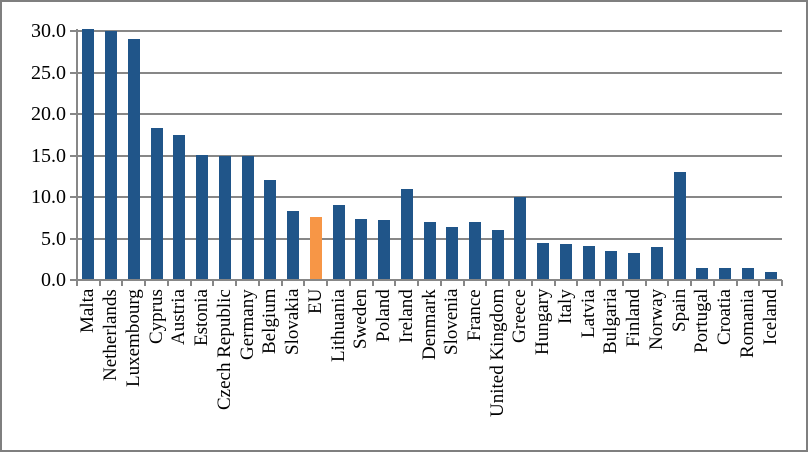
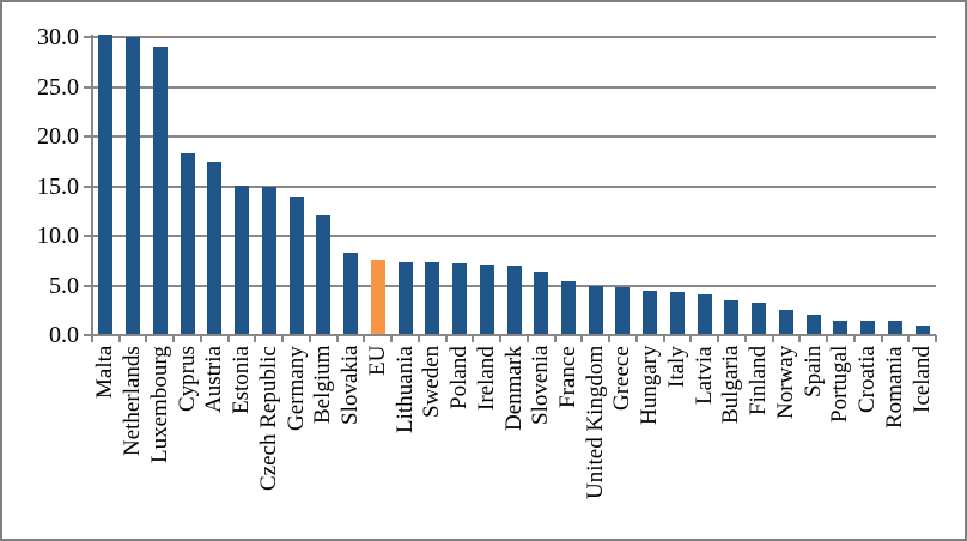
Germany: 15 -> 14
Lithuania: 9 -> 7
Ireland: 11 -> 7
France: 7 -> 5
United Kingdom: 6 -> 5
Greece: 10 -> 5
Norway: 4 -> 2
Spain: 13 -> 2
